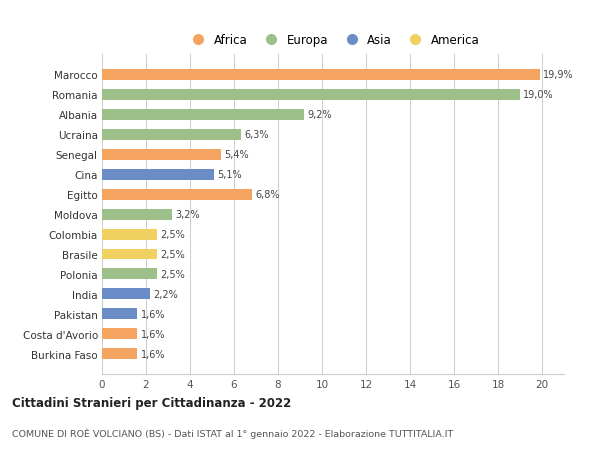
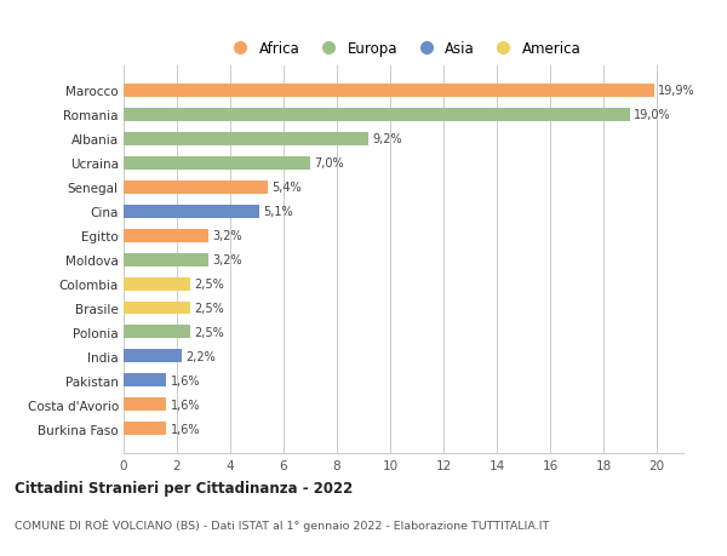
Ucraina: 6,3% -> 7,0%
Egitto: 6,8% -> 3,2%
